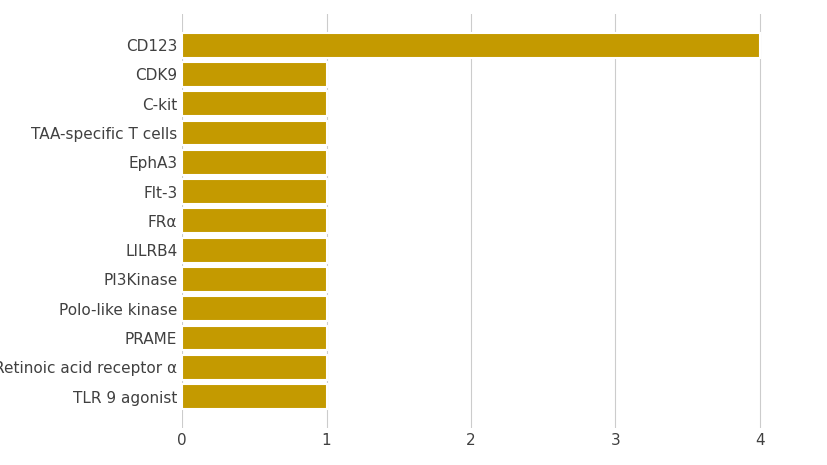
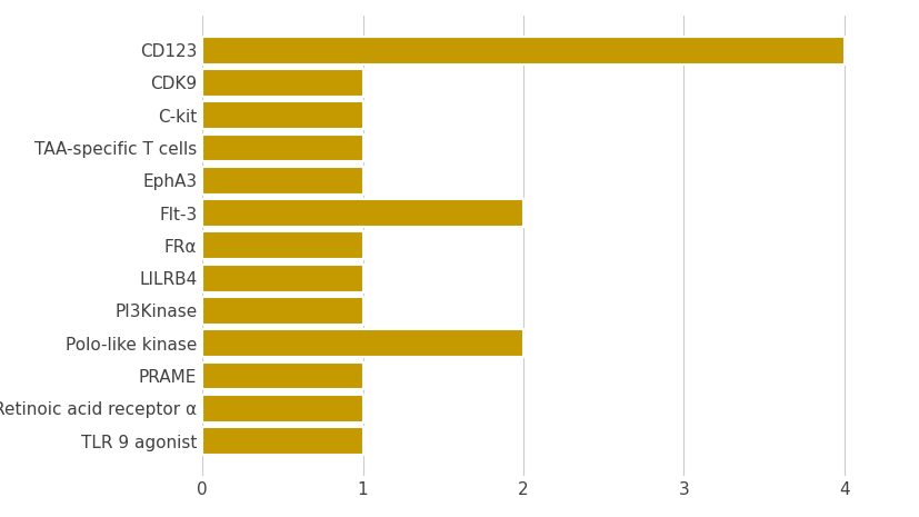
Flt-3: 1 -> 2
Polo-like kinase: 1 -> 2
